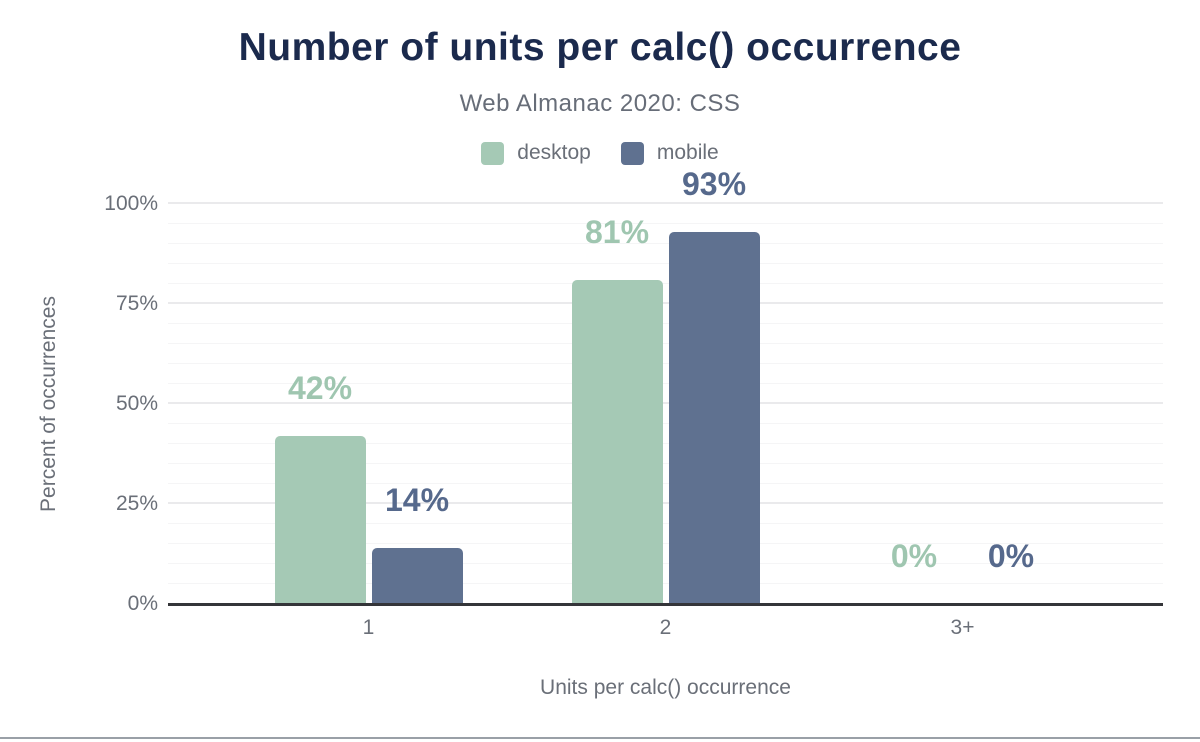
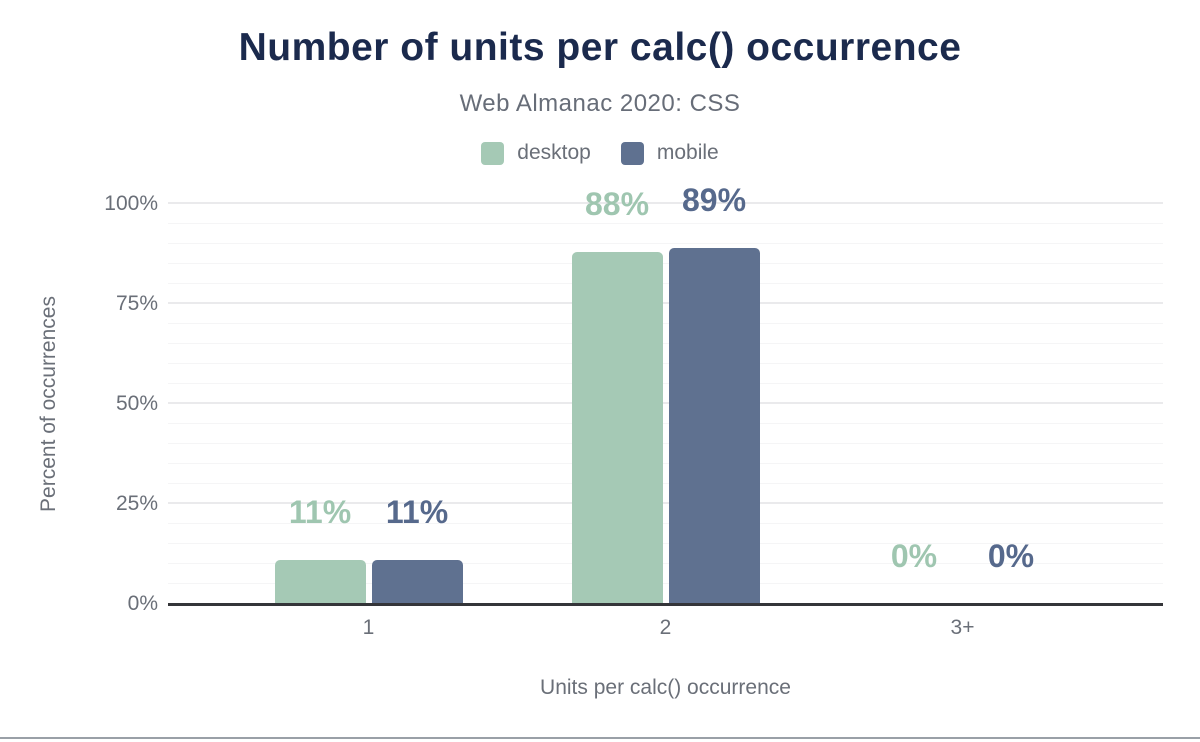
desktop/1: 42% -> 11%
mobile/1: 14% -> 11%
desktop/2: 81% -> 88%
mobile/2: 93% -> 89%
